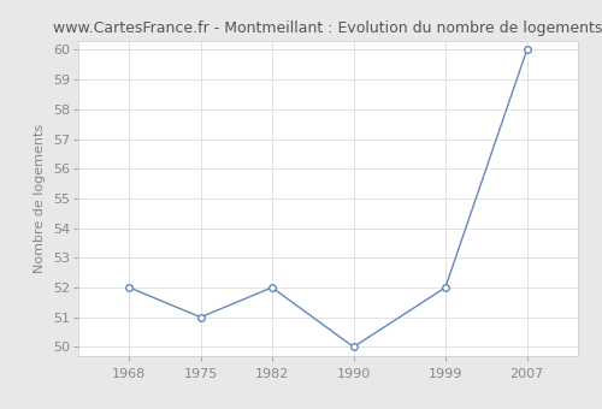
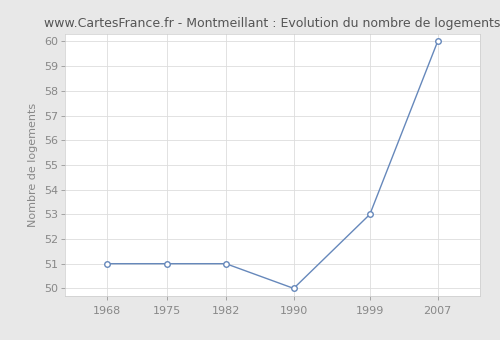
1968: 52 -> 51
1982: 52 -> 51
1999: 52 -> 53
